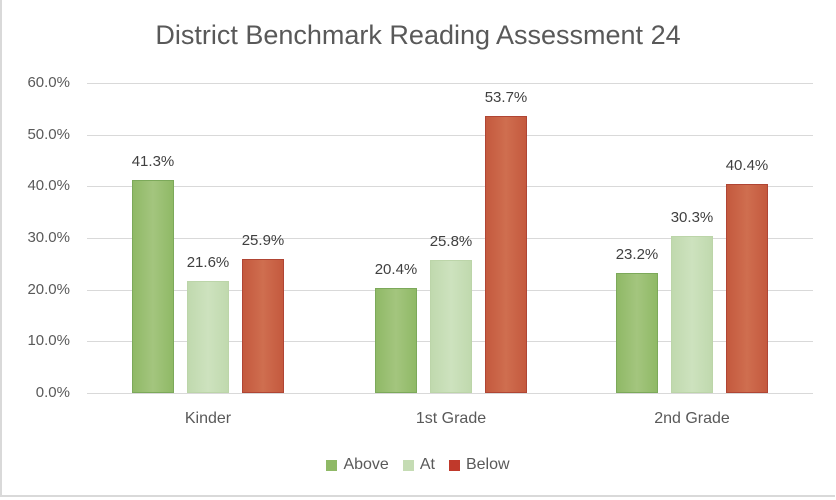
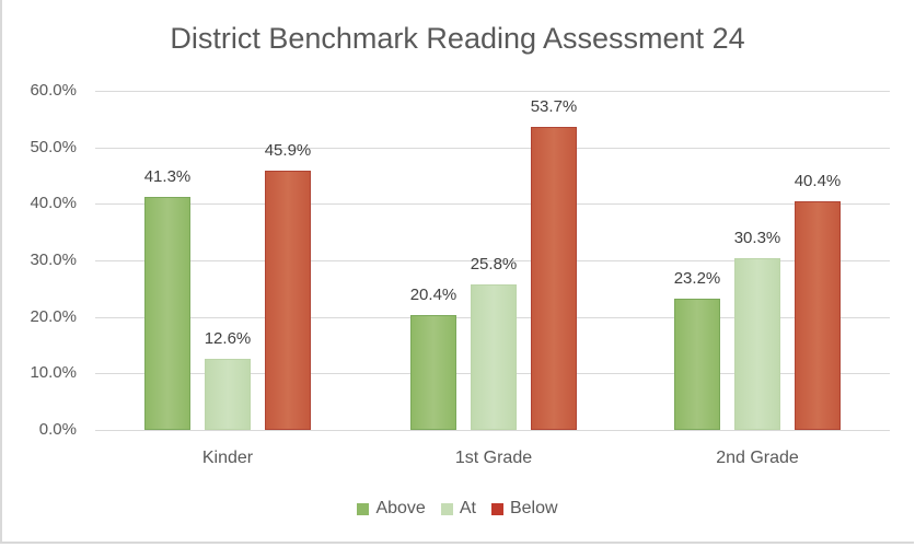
At/Kinder: 21.6% -> 12.6%
Below/Kinder: 25.9% -> 45.9%
